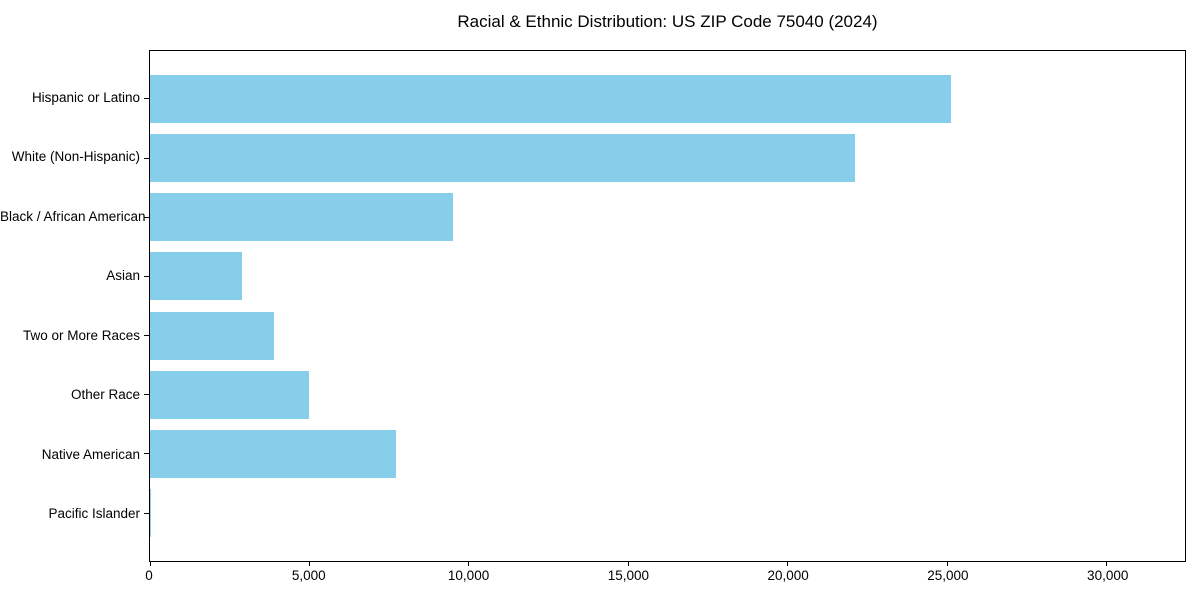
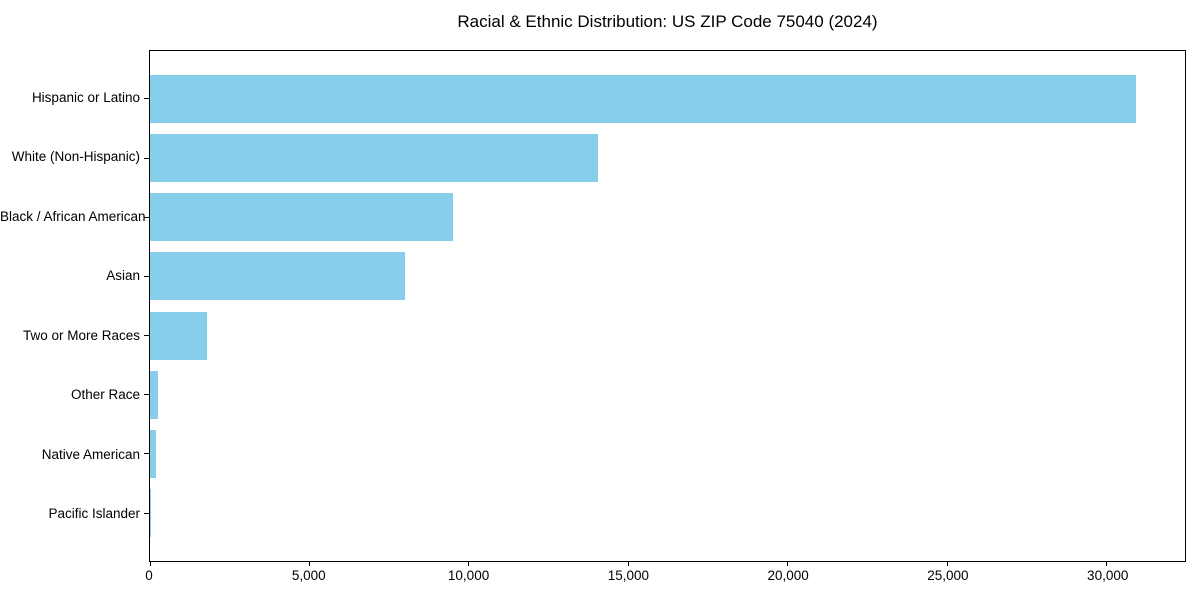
Hispanic or Latino: 25100 -> 30900
White (Non-Hispanic): 22100 -> 14000
Asian: 2900 -> 8000
Two or More Races: 3900 -> 1800
Other Race: 5000 -> 200
Native American: 7700 -> 200
